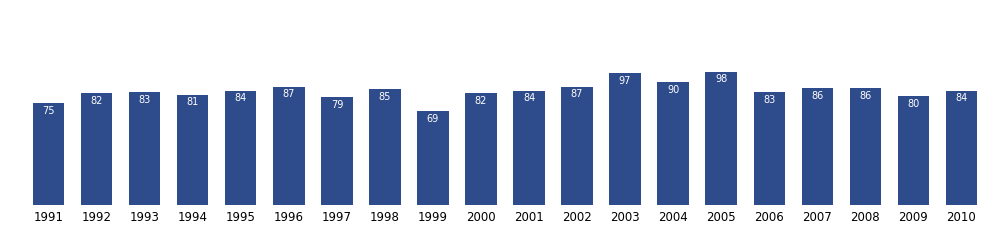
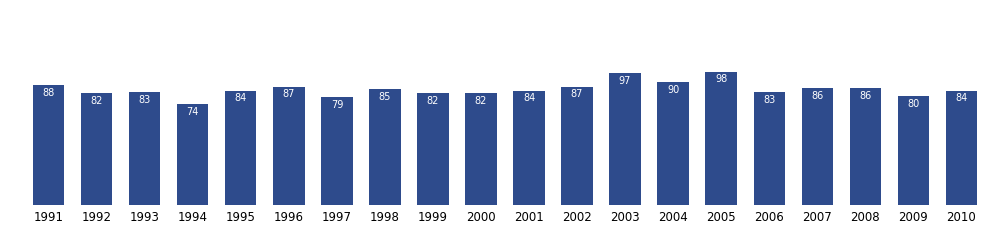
1991: 75 -> 88
1994: 81 -> 74
1999: 69 -> 82
